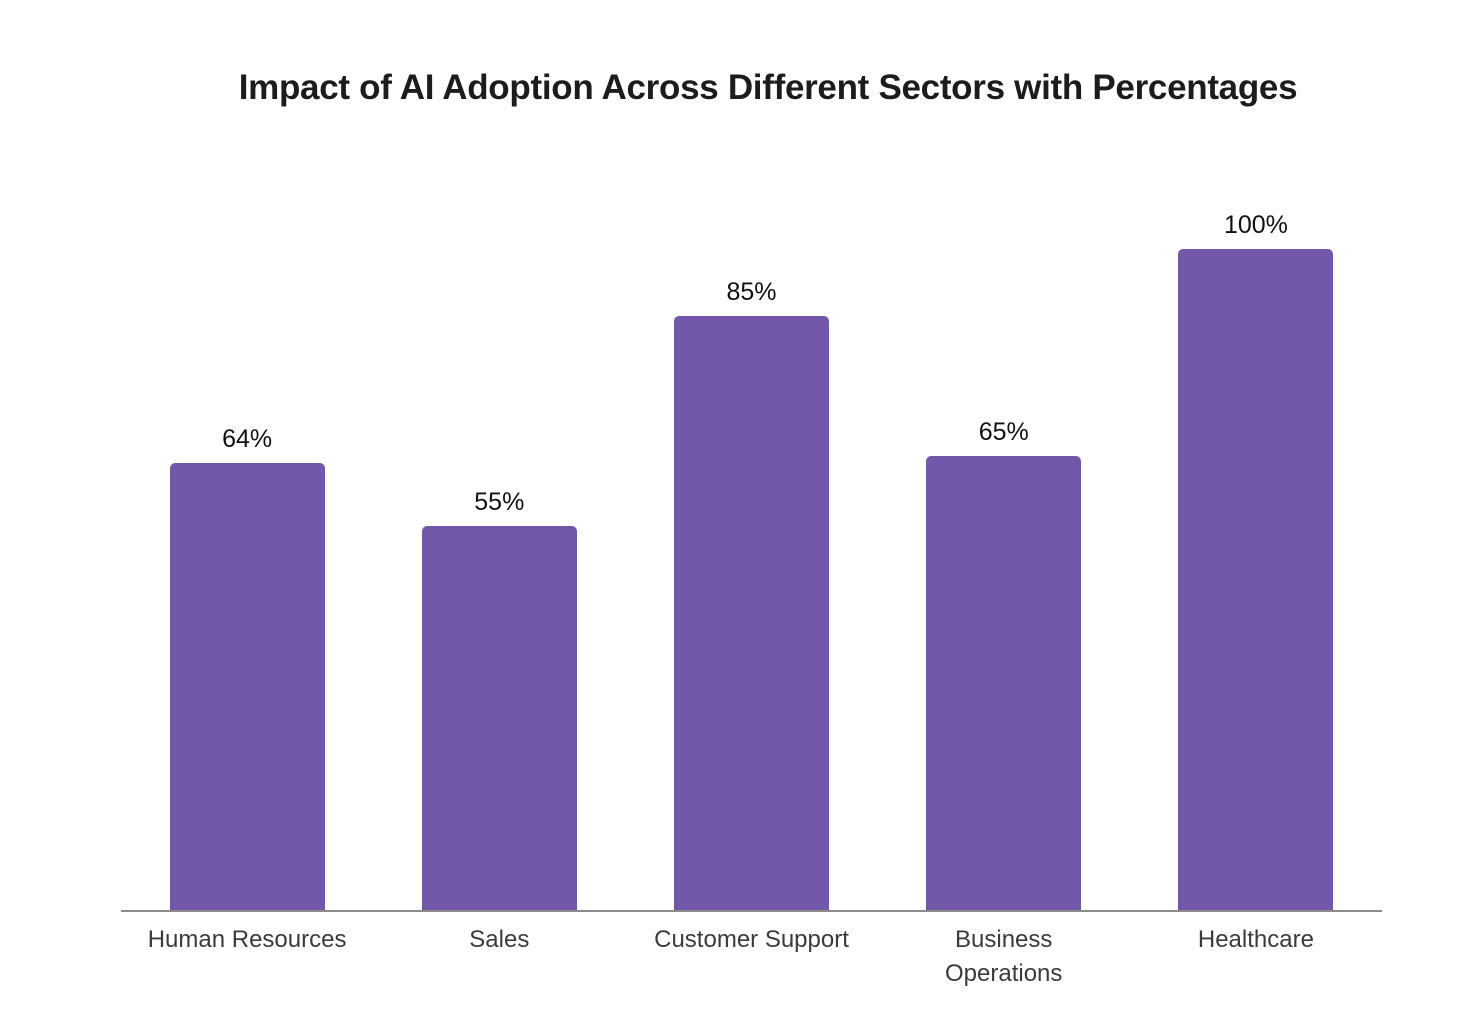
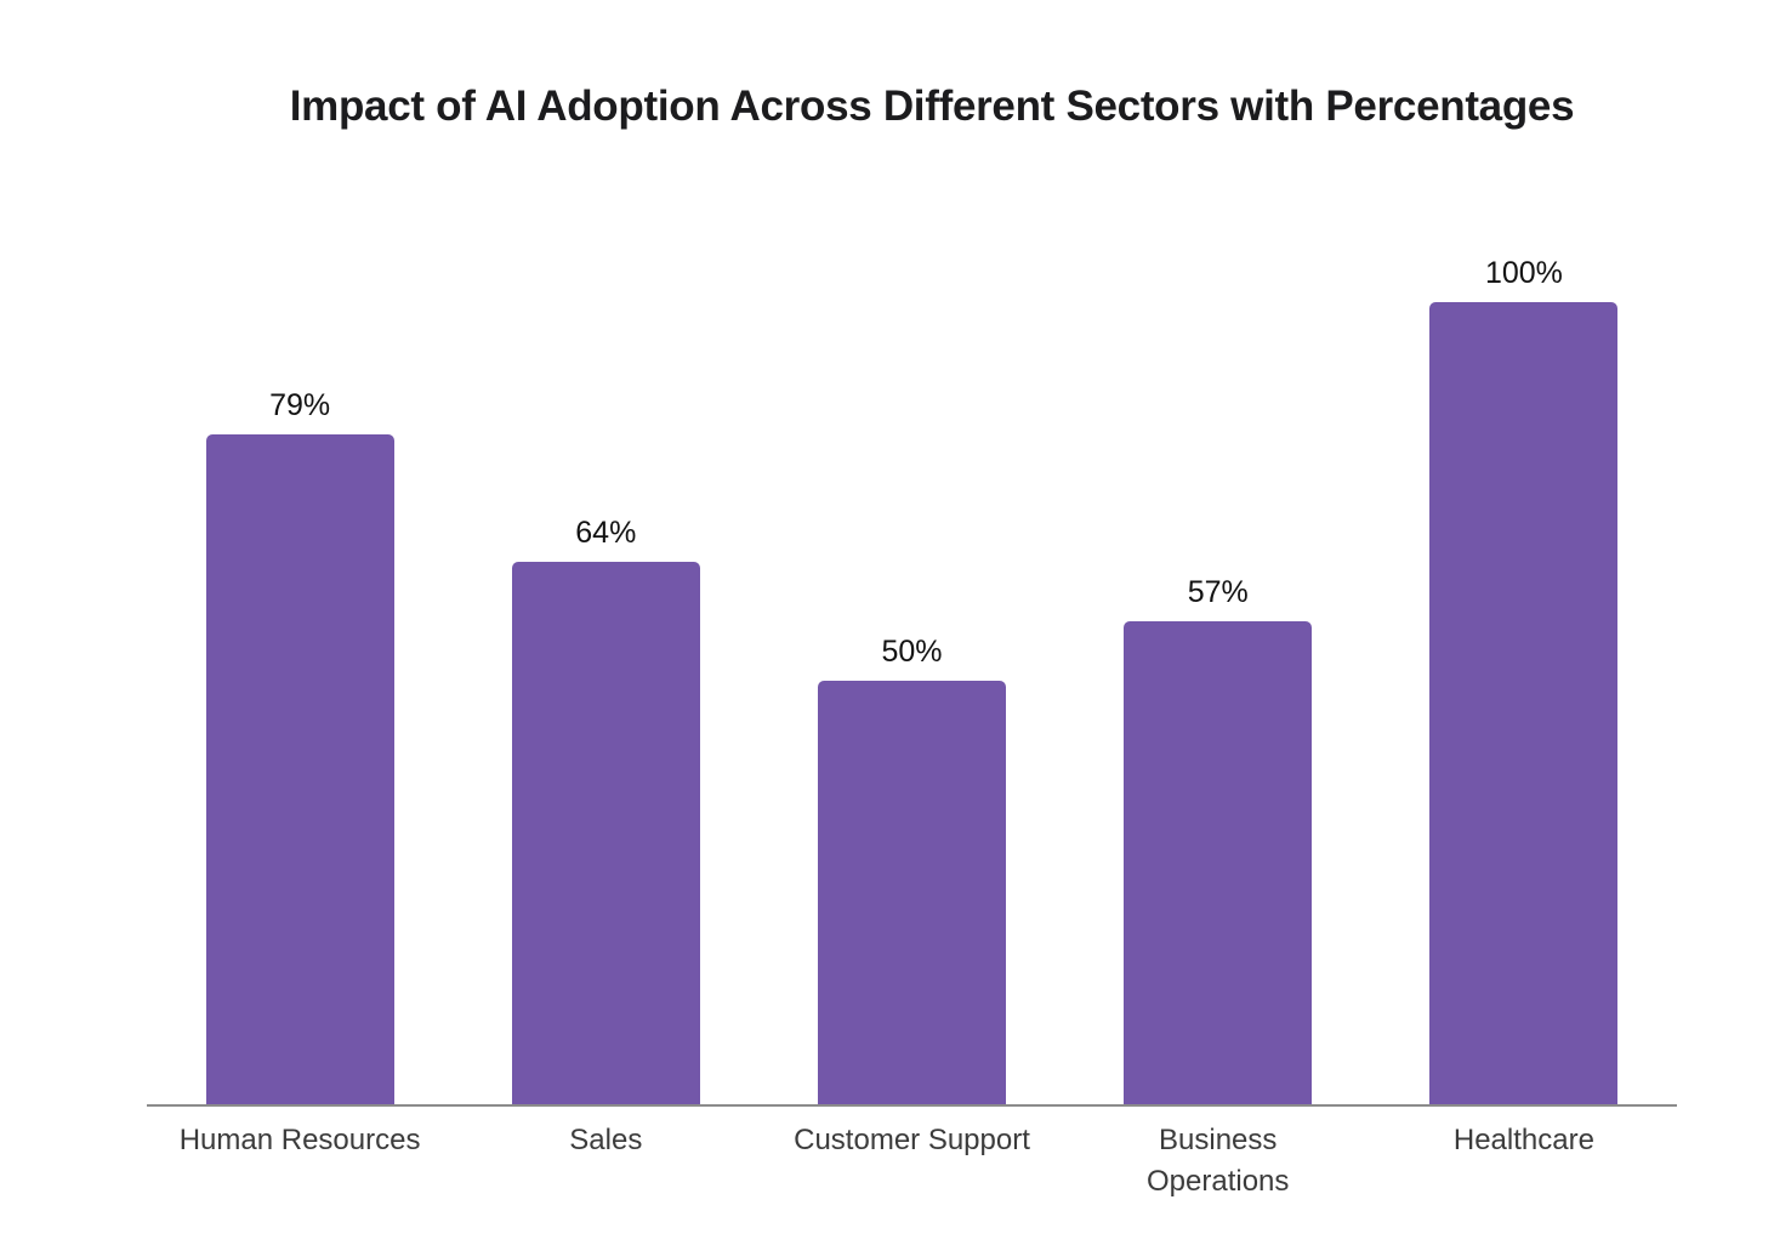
Human Resources: 64% -> 79%
Sales: 55% -> 64%
Customer Support: 85% -> 50%
Business Operations: 65% -> 57%
